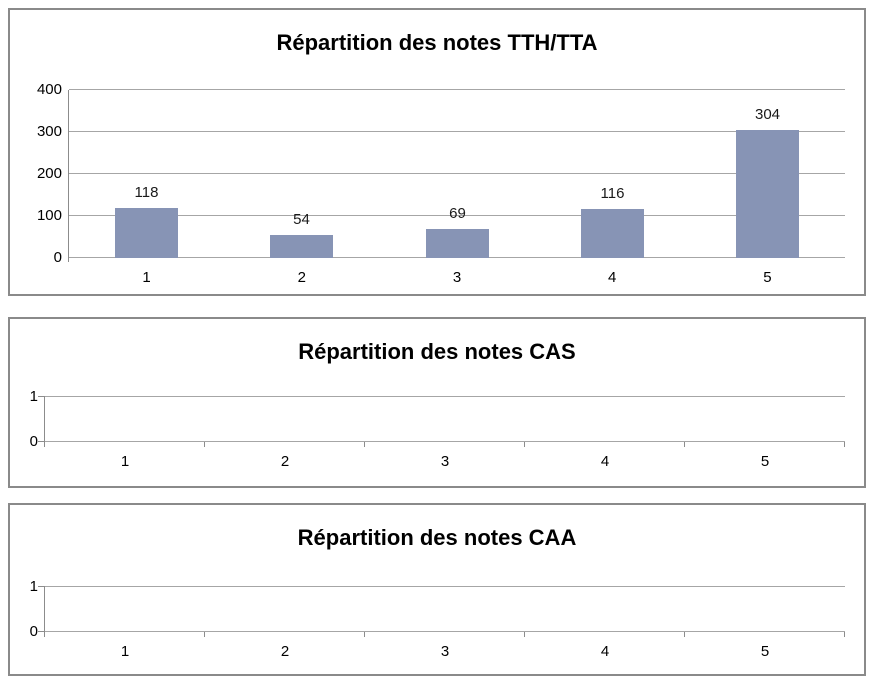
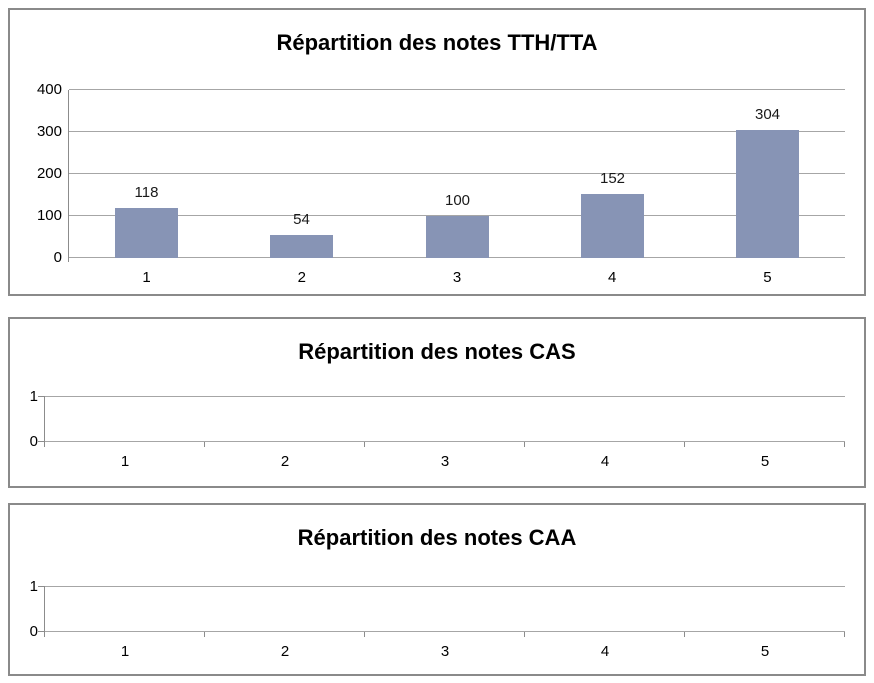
Répartition des notes TTH/TTA/3: 69 -> 100
Répartition des notes TTH/TTA/4: 116 -> 152
